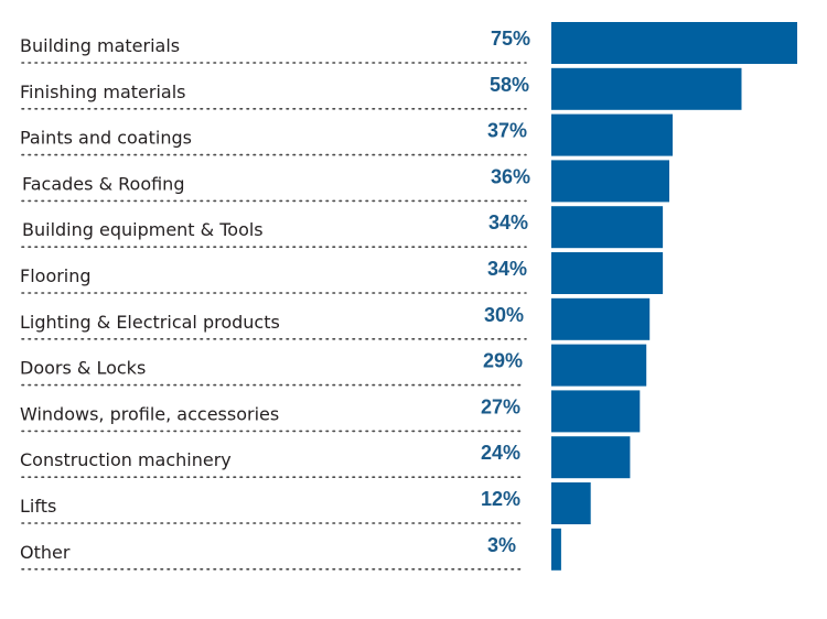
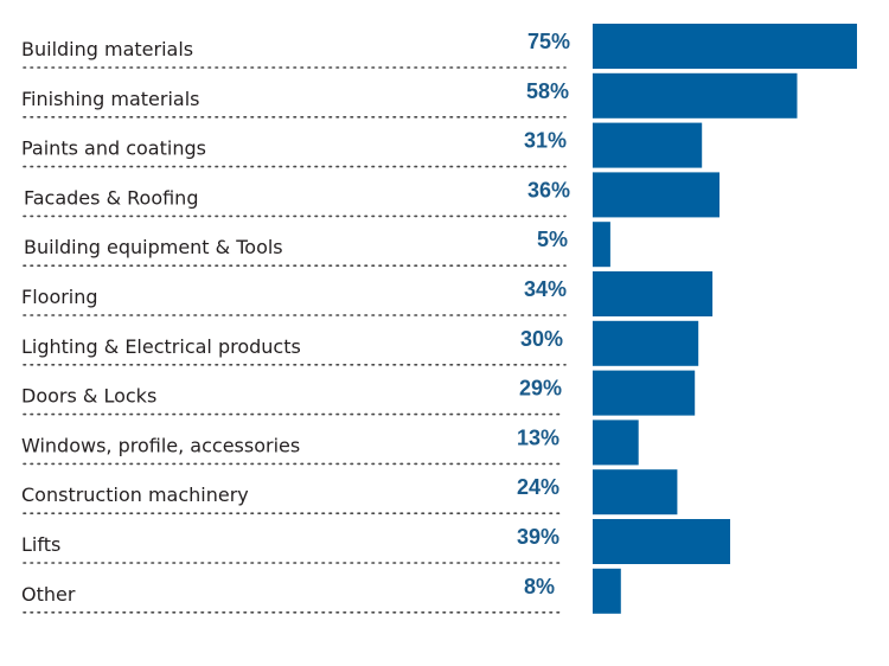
Paints and coatings: 37% -> 31%
Building equipment & Tools: 34% -> 5%
Windows, profile, accessories: 27% -> 13%
Lifts: 12% -> 39%
Other: 3% -> 8%
